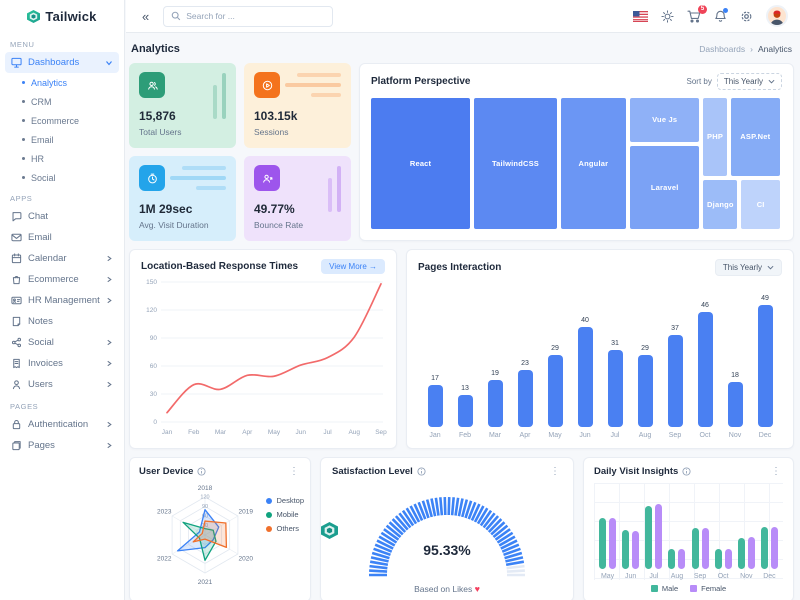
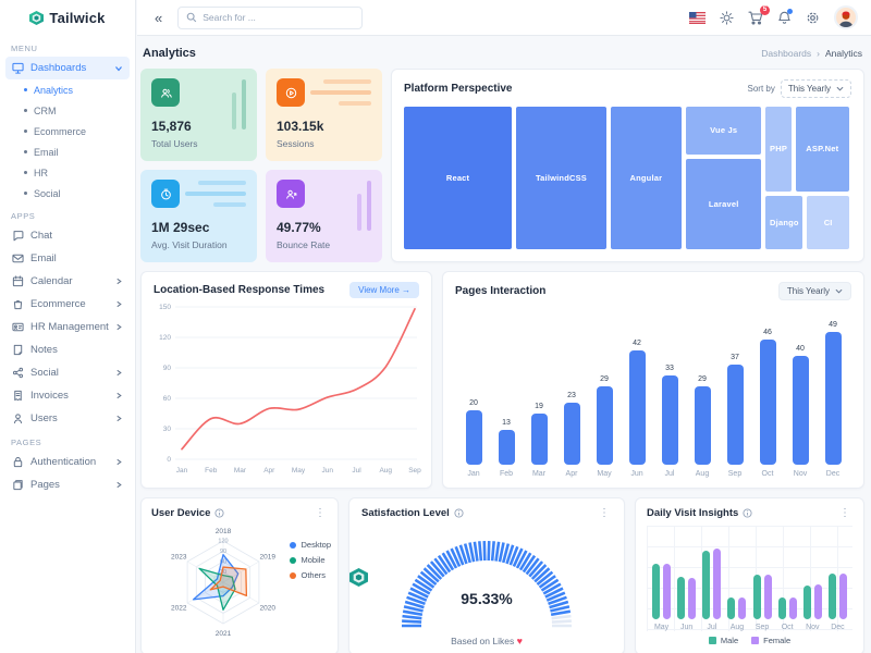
Pages Interaction/Jan: 17 -> 20
Pages Interaction/Jun: 40 -> 42
Pages Interaction/Jul: 31 -> 33
Pages Interaction/Nov: 18 -> 40
